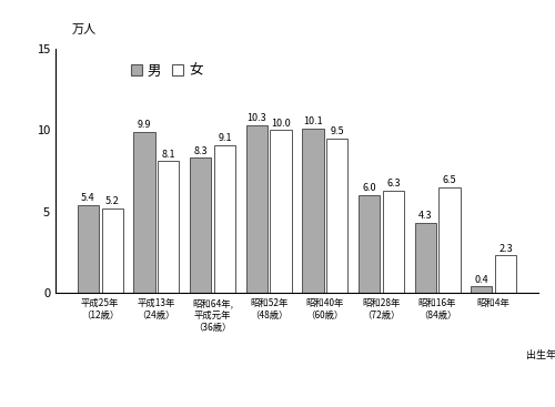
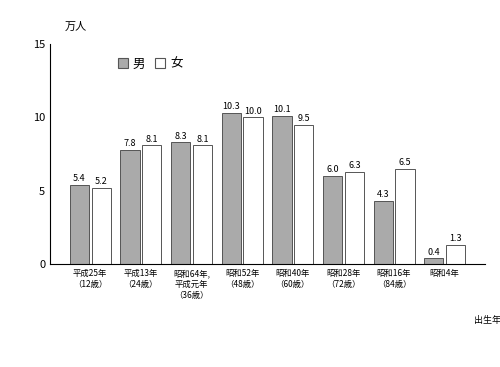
男/平成13年 （24歳）: 9.9 -> 7.8
女/昭和64年, 平成元年 （36歳）: 9.1 -> 8.1
女/昭和4年: 2.3 -> 1.3
